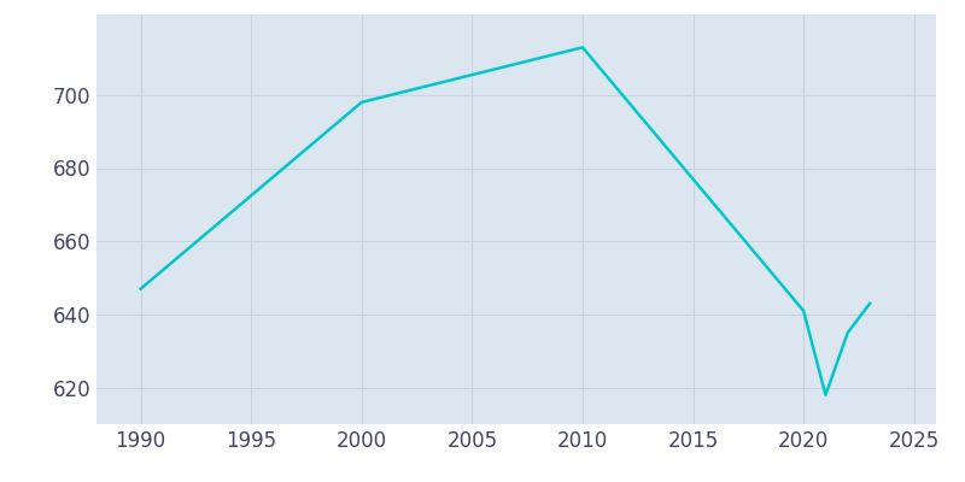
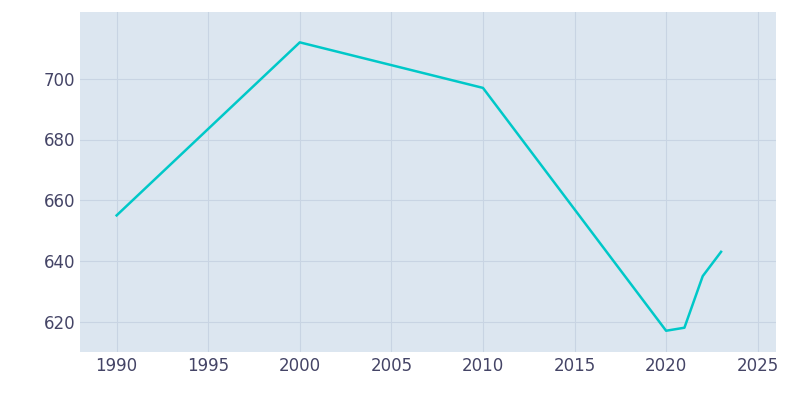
1990: 647 -> 655
2000: 698 -> 712
2010: 713 -> 697
2020: 641 -> 617
